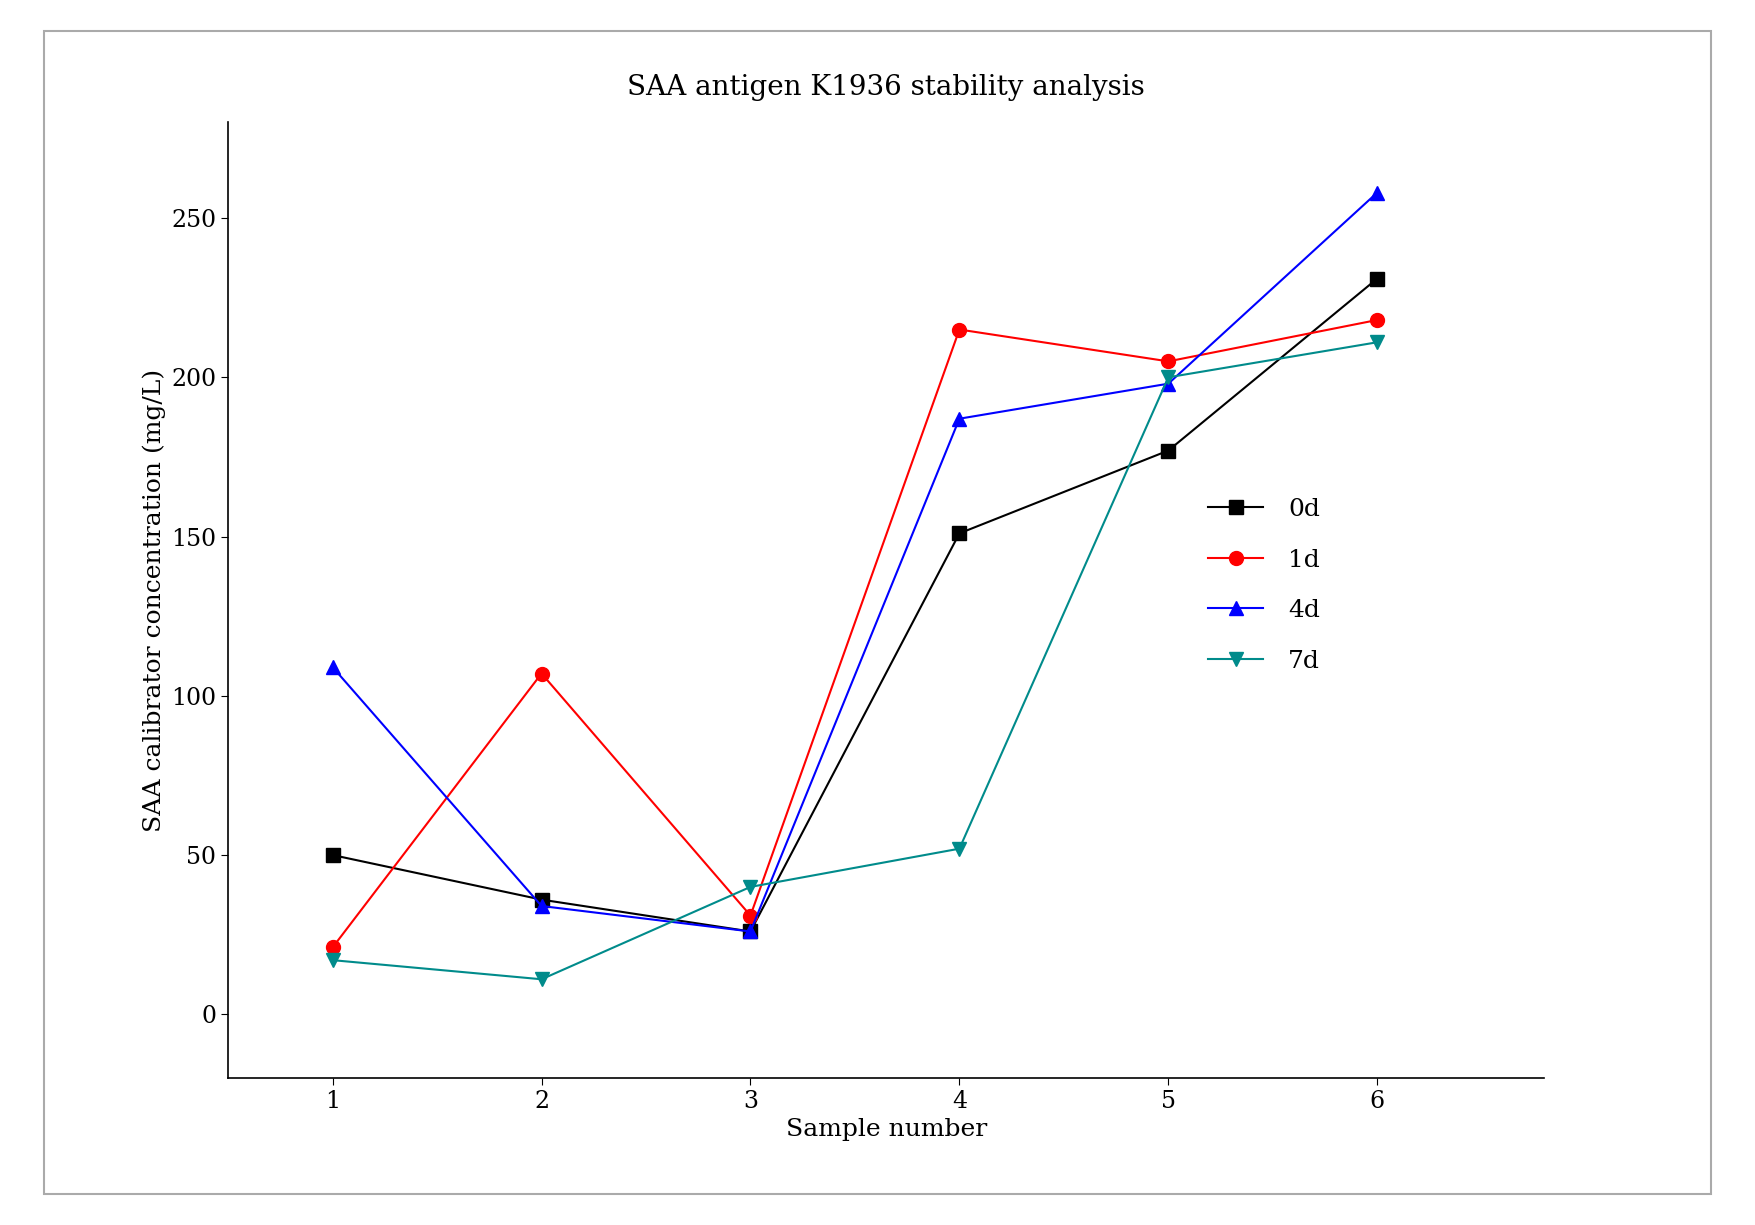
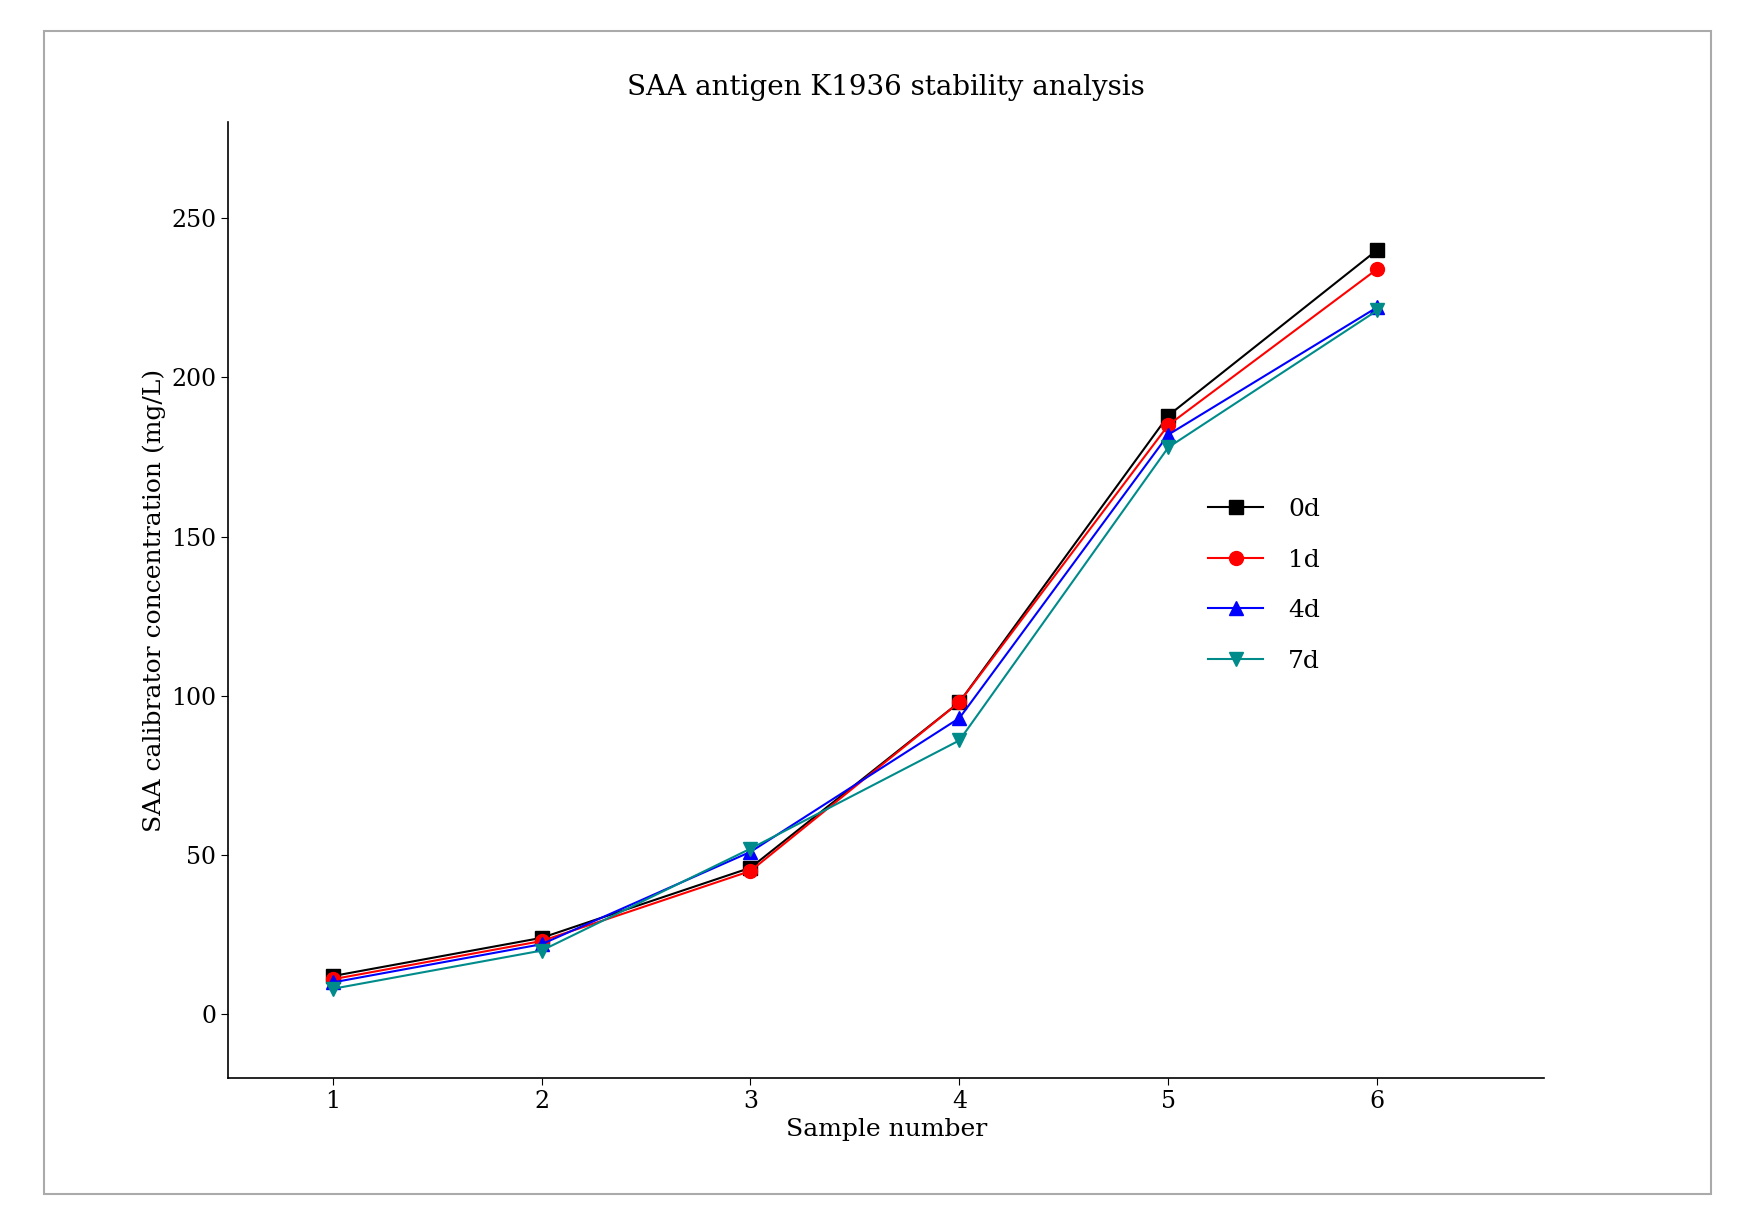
0d/1: 50 -> 12
1d/1: 21 -> 11
4d/1: 109 -> 10
7d/1: 17 -> 8
0d/2: 36 -> 24
1d/2: 107 -> 23
4d/2: 34 -> 22
7d/2: 11 -> 20
0d/3: 26 -> 46
1d/3: 31 -> 45
4d/3: 26 -> 51
7d/3: 40 -> 52
0d/4: 151 -> 98
1d/4: 215 -> 98
4d/4: 187 -> 93
7d/4: 52 -> 86
0d/5: 177 -> 188
1d/5: 205 -> 185
4d/5: 198 -> 182
7d/5: 200 -> 178
0d/6: 231 -> 240
1d/6: 218 -> 234
4d/6: 258 -> 222
7d/6: 211 -> 221
